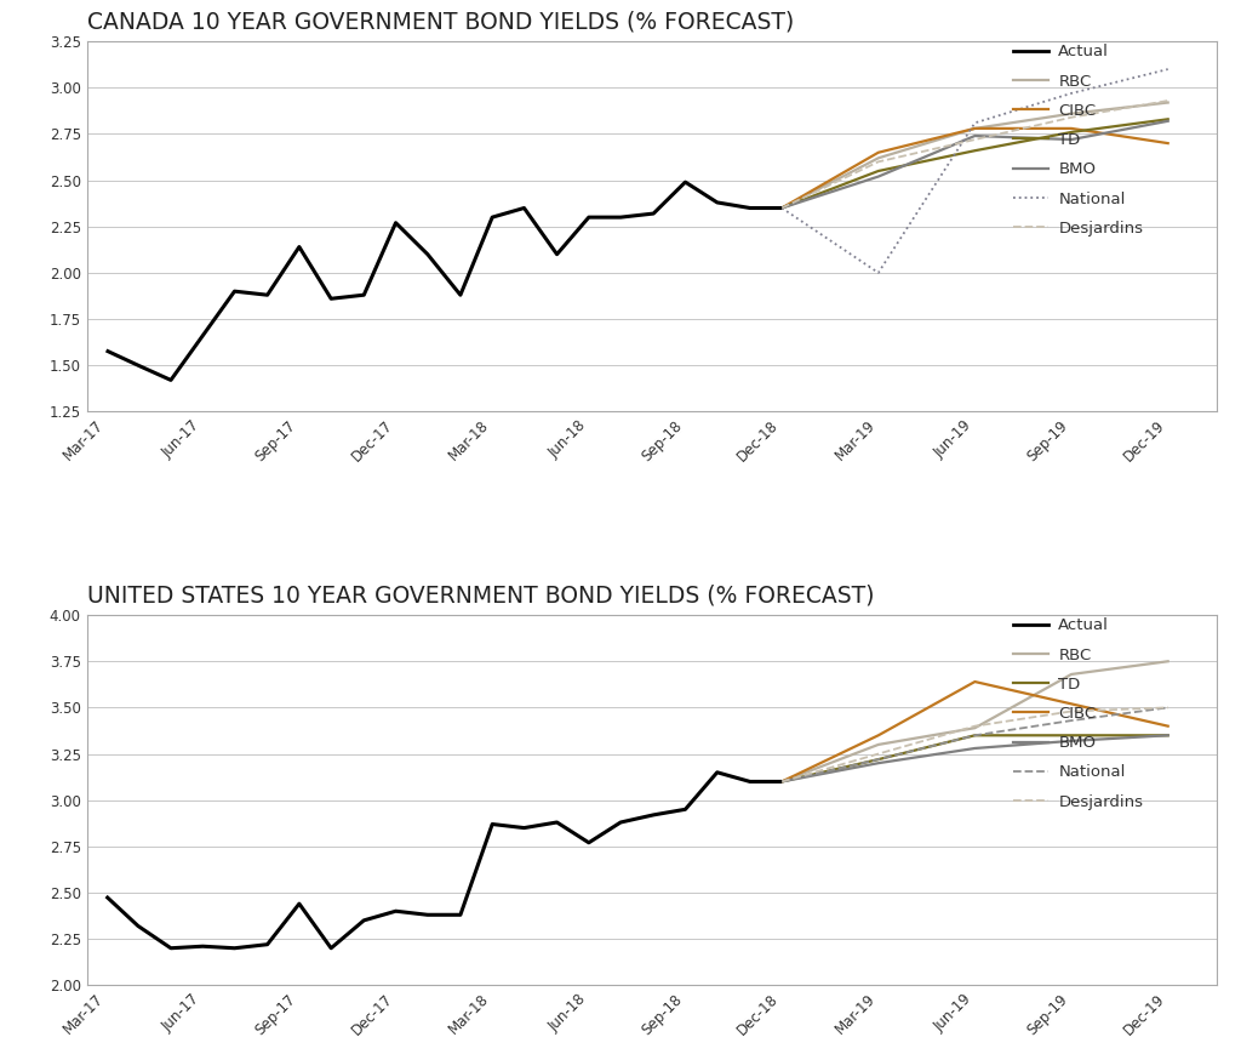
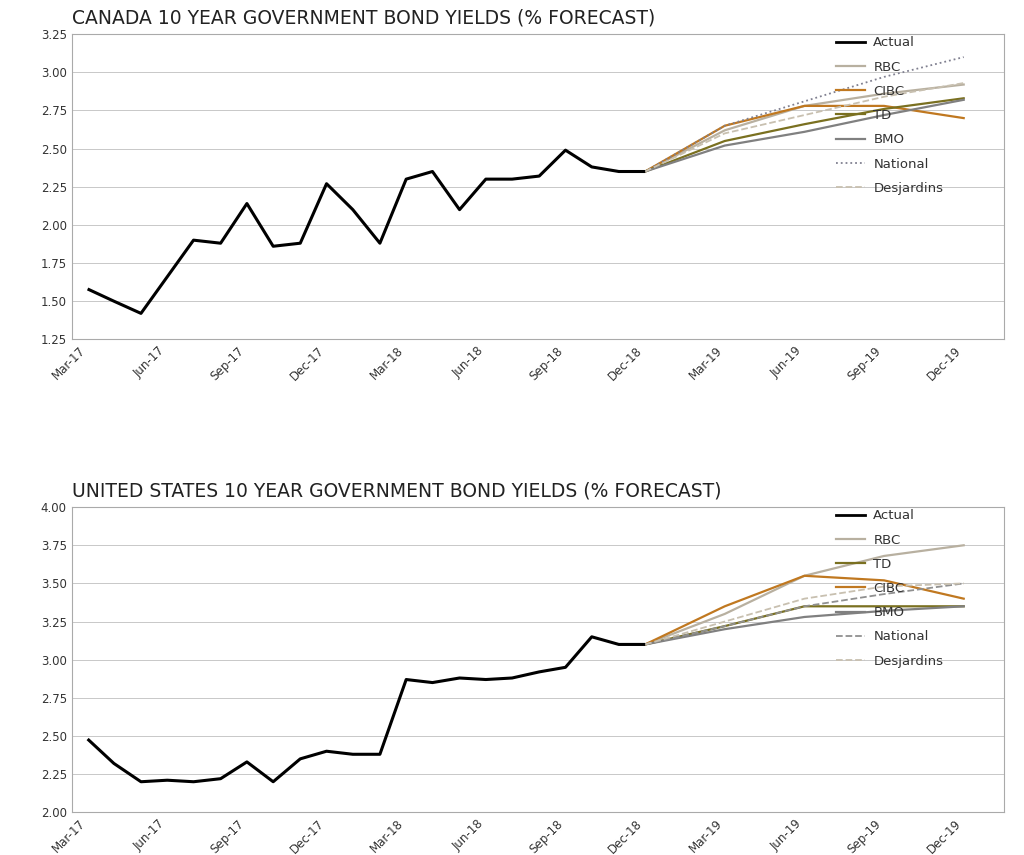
CANADA 10 YEAR GOVERNMENT BOND YIELDS (% FORECAST)/National/Mar-19: 2.00 -> 2.65
CANADA 10 YEAR GOVERNMENT BOND YIELDS (% FORECAST)/BMO/Jun-19: 2.74 -> 2.61
UNITED STATES 10 YEAR GOVERNMENT BOND YIELDS (% FORECAST)/Actual/Sep-17: 2.44 -> 2.33
UNITED STATES 10 YEAR GOVERNMENT BOND YIELDS (% FORECAST)/Actual/Jun-18: 2.77 -> 2.87
UNITED STATES 10 YEAR GOVERNMENT BOND YIELDS (% FORECAST)/RBC/Jun-19: 3.39 -> 3.55
UNITED STATES 10 YEAR GOVERNMENT BOND YIELDS (% FORECAST)/CIBC/Jun-19: 3.64 -> 3.55
